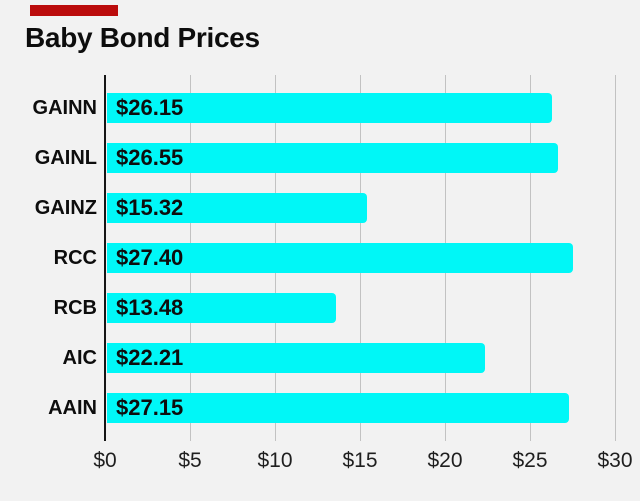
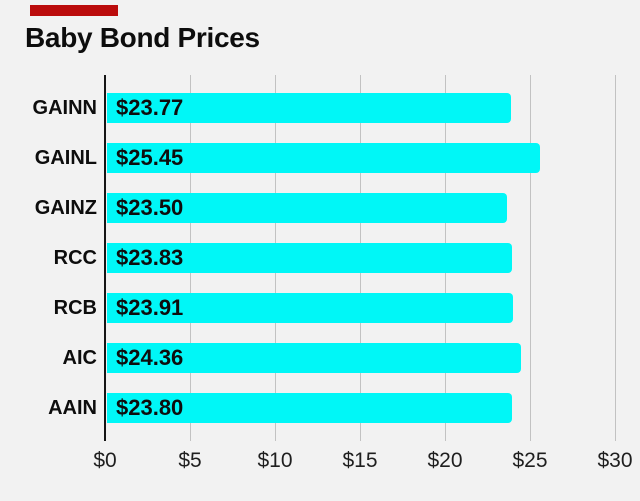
GAINN: $26.15 -> $23.77
GAINL: $26.55 -> $25.45
GAINZ: $15.32 -> $23.50
RCC: $27.40 -> $23.83
RCB: $13.48 -> $23.91
AIC: $22.21 -> $24.36
AAIN: $27.15 -> $23.80
